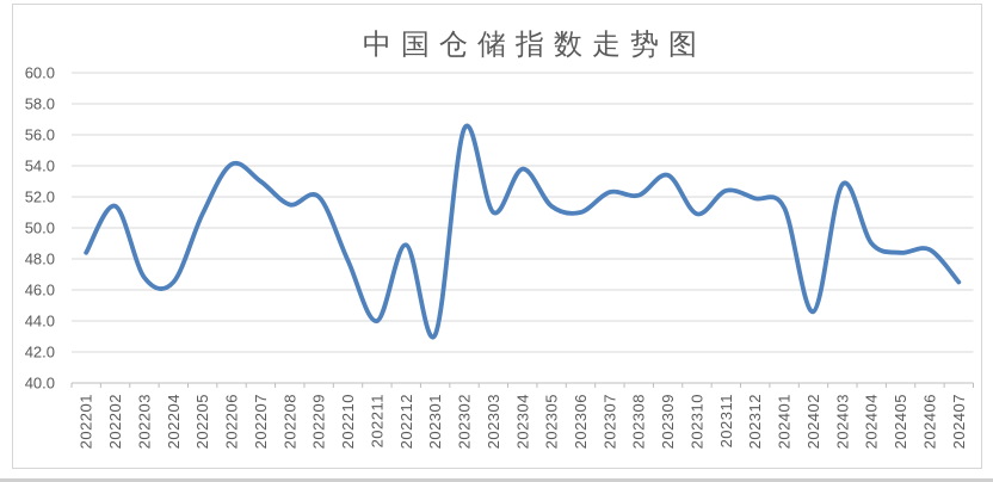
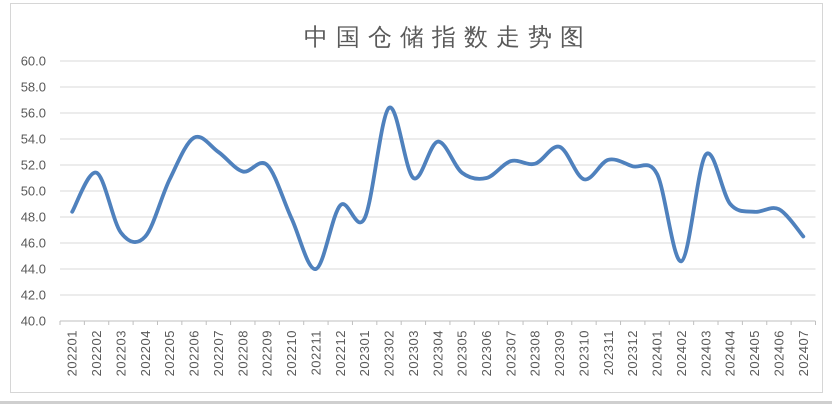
202301: 43.1 -> 47.9
